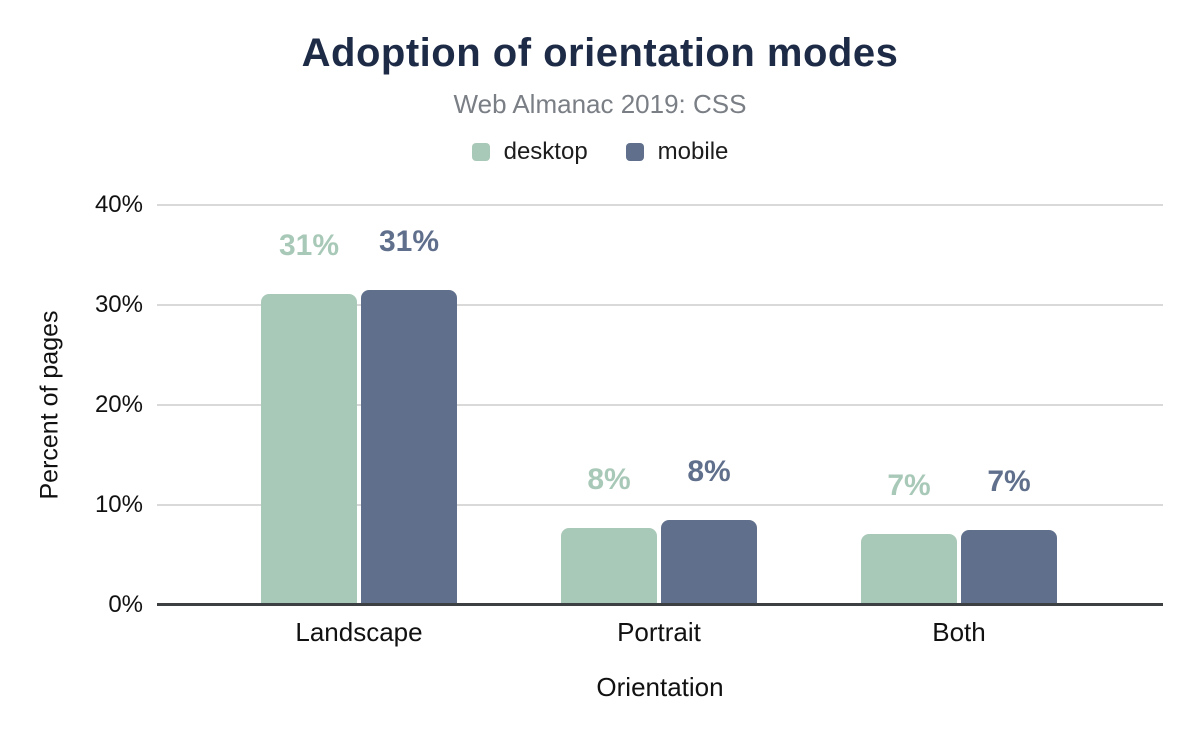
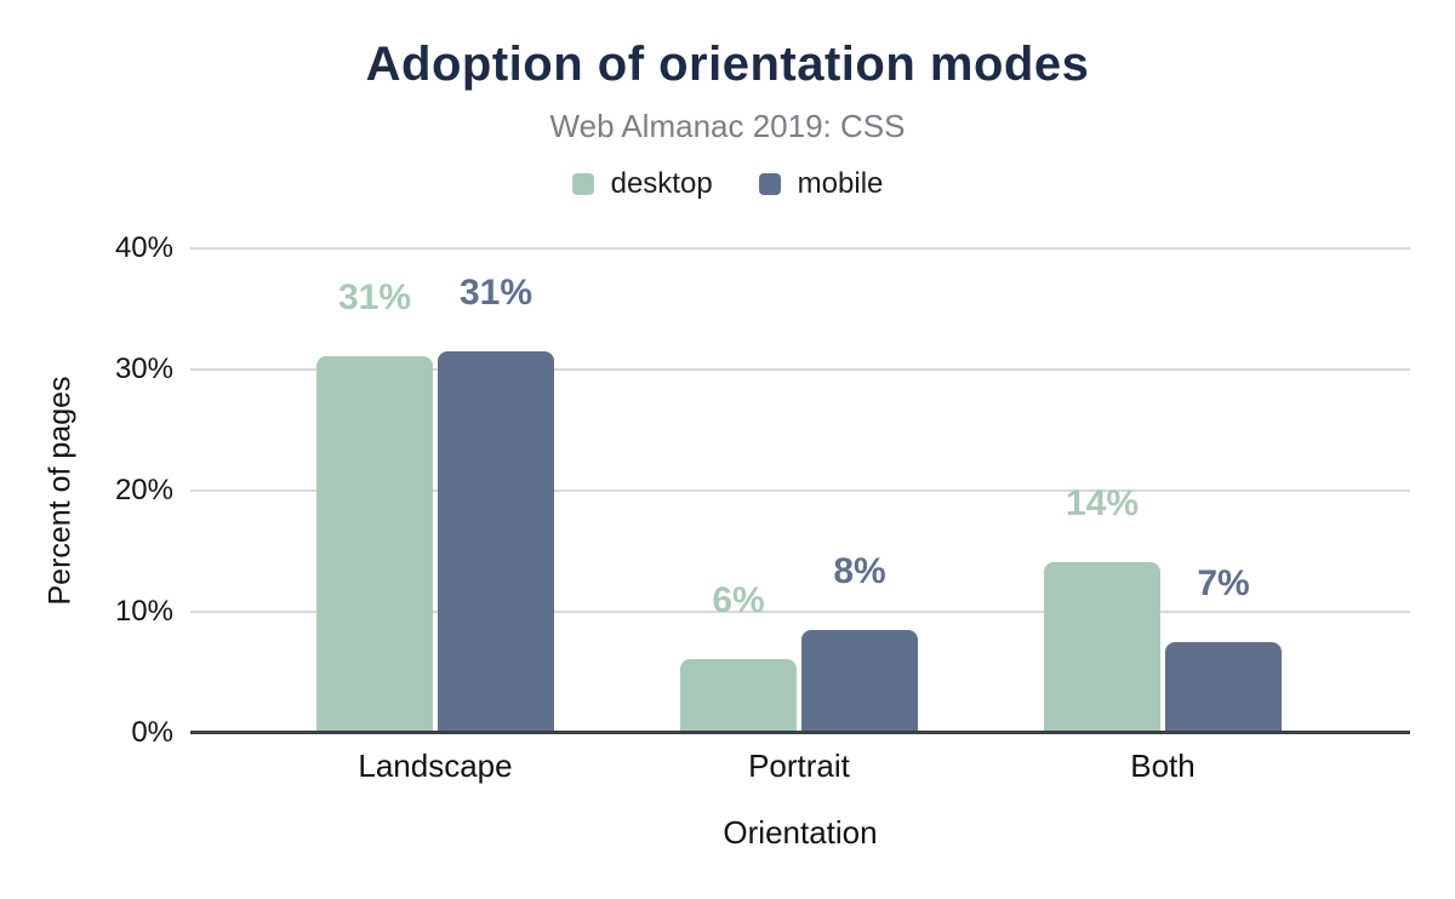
desktop/Portrait: 8% -> 6%
desktop/Both: 7% -> 14%
